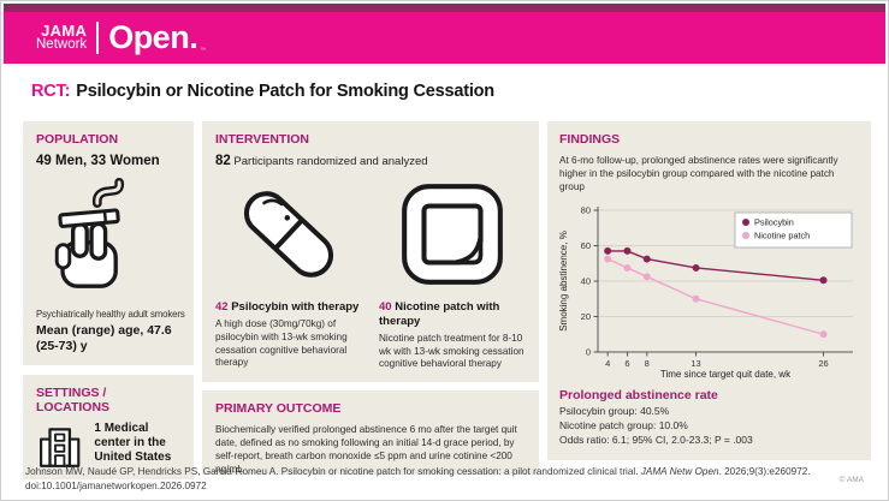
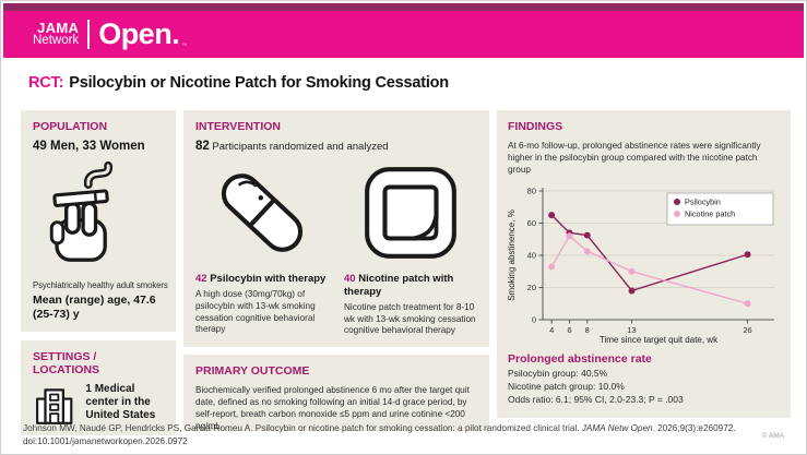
Psilocybin/4: 57 -> 65
Nicotine patch/4: 52 -> 33
Psilocybin/6: 57 -> 54
Nicotine patch/6: 48 -> 52
Psilocybin/13: 48 -> 18
